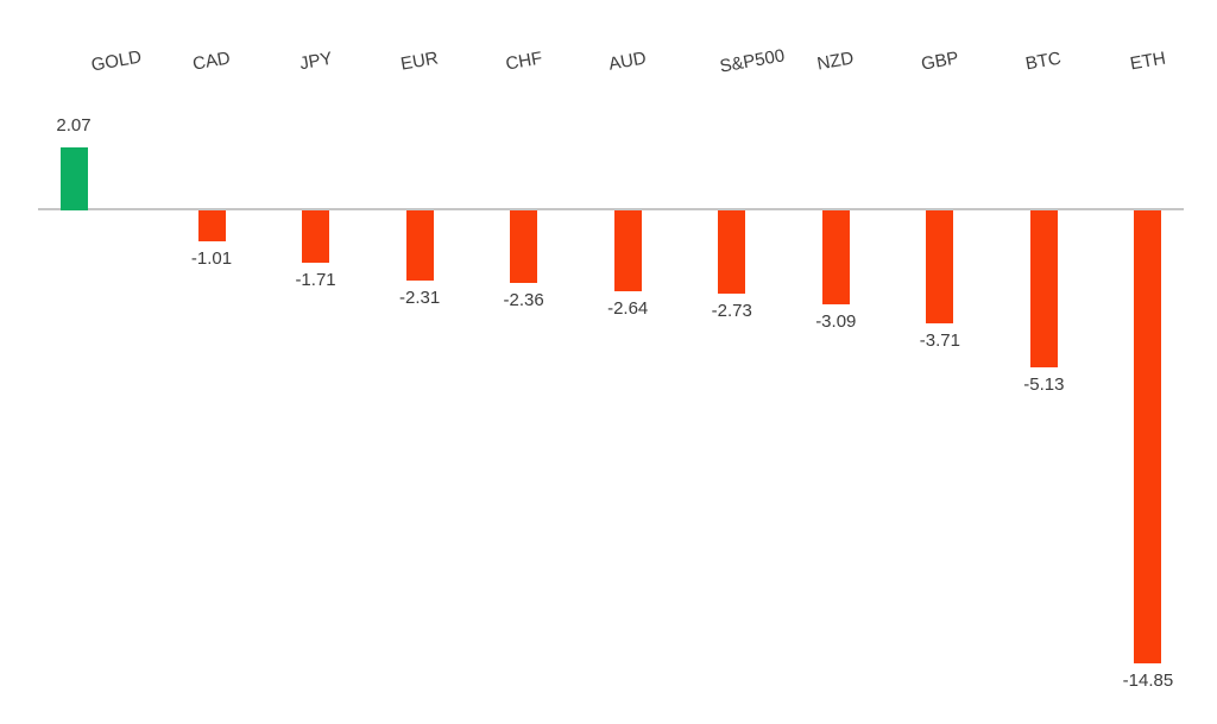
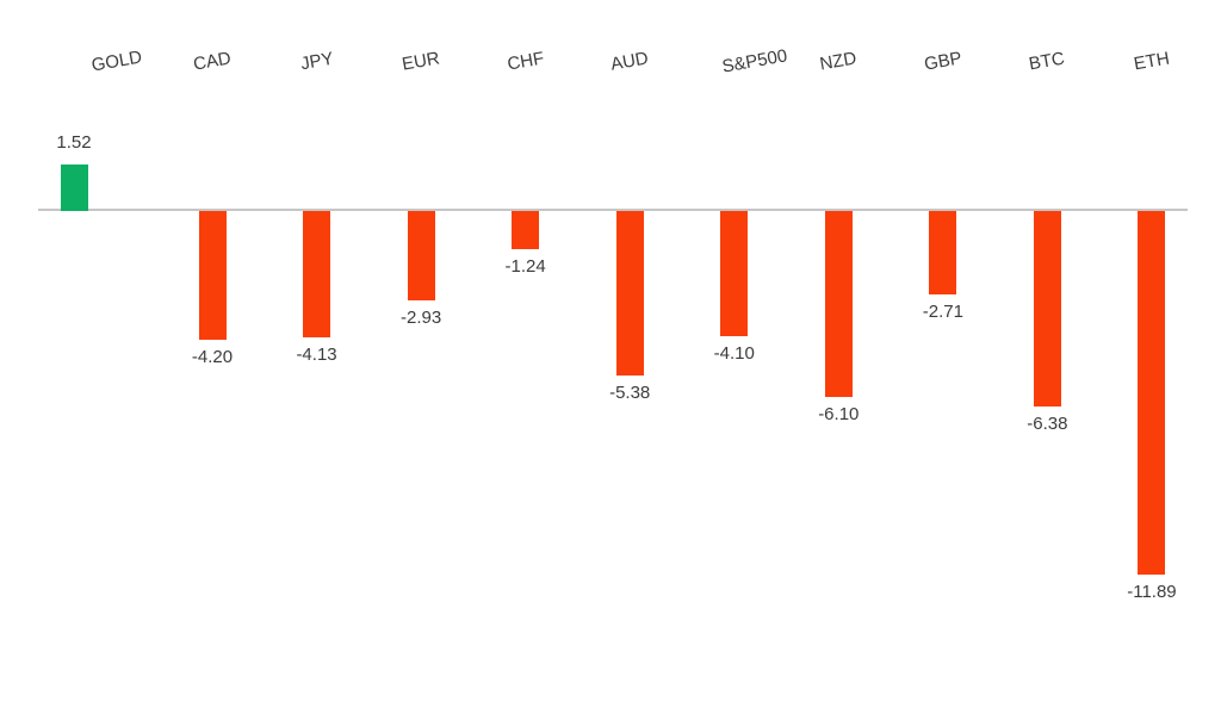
GOLD: 2.07 -> 1.52
CAD: -1.01 -> -4.20
JPY: -1.71 -> -4.13
EUR: -2.31 -> -2.93
CHF: -2.36 -> -1.24
AUD: -2.64 -> -5.38
S&P500: -2.73 -> -4.10
NZD: -3.09 -> -6.10
GBP: -3.71 -> -2.71
BTC: -5.13 -> -6.38
ETH: -14.85 -> -11.89
